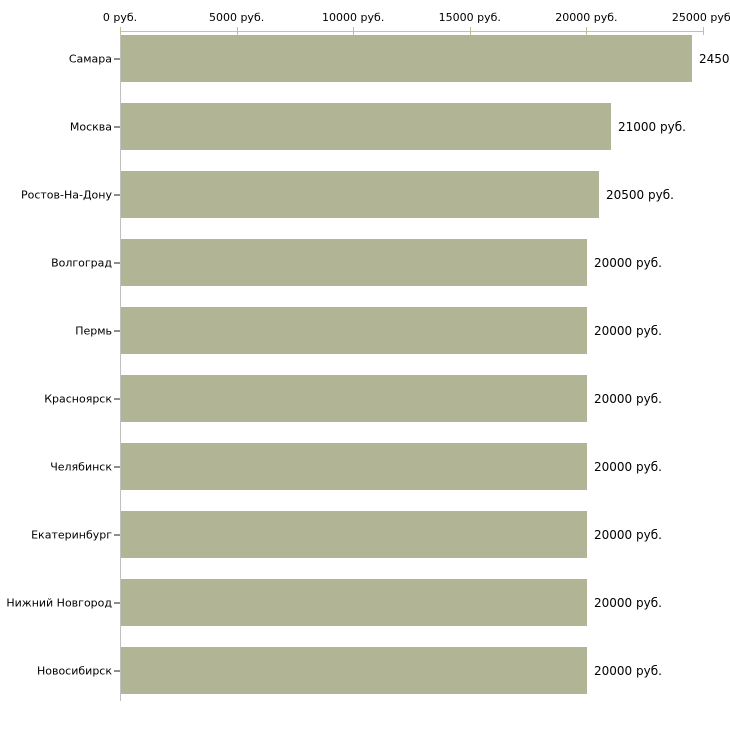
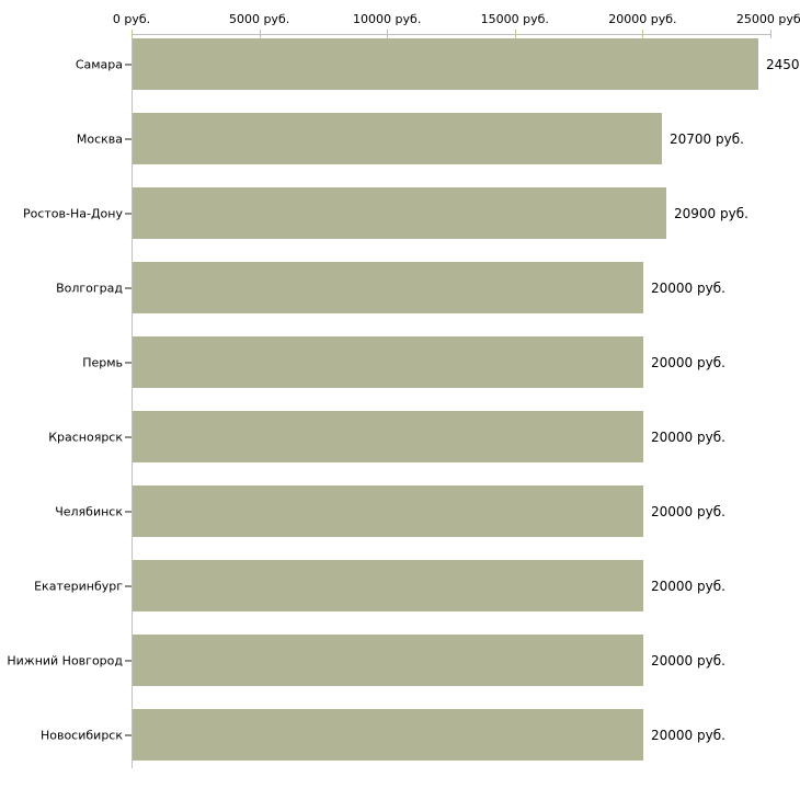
Москва: 21000 -> 20700
Ростов-На-Дону: 20500 -> 20900
